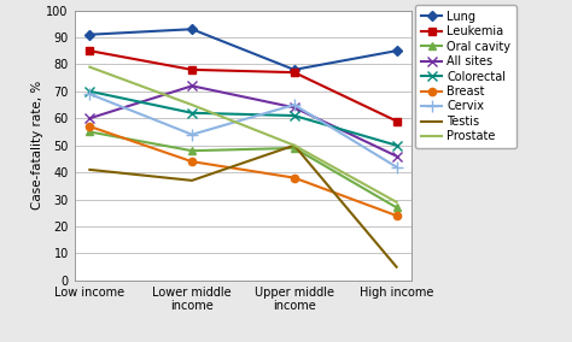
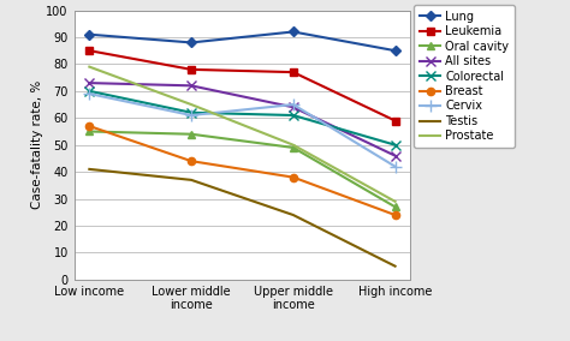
All sites/Low income: 60 -> 73
Lung/Lower middle income: 93 -> 88
Oral cavity/Lower middle income: 48 -> 54
Cervix/Lower middle income: 54 -> 61
Lung/Upper middle income: 78 -> 92
Testis/Upper middle income: 50 -> 24
